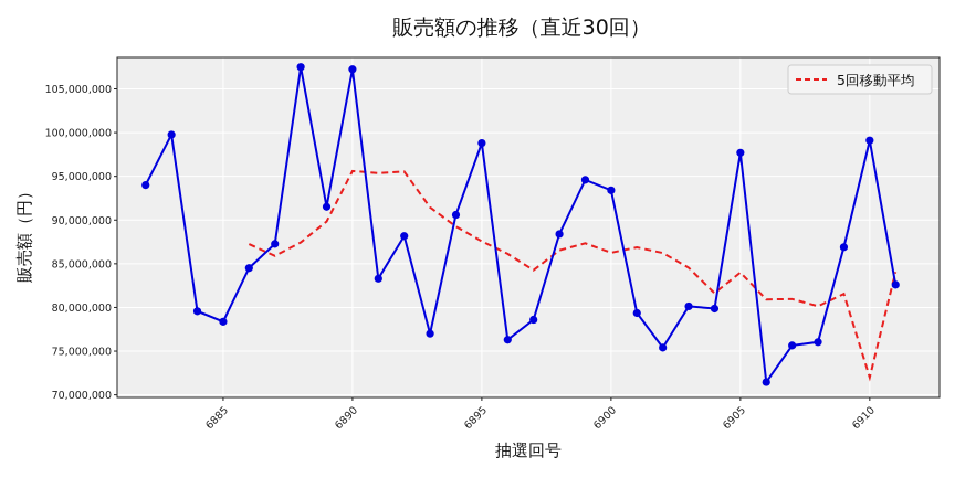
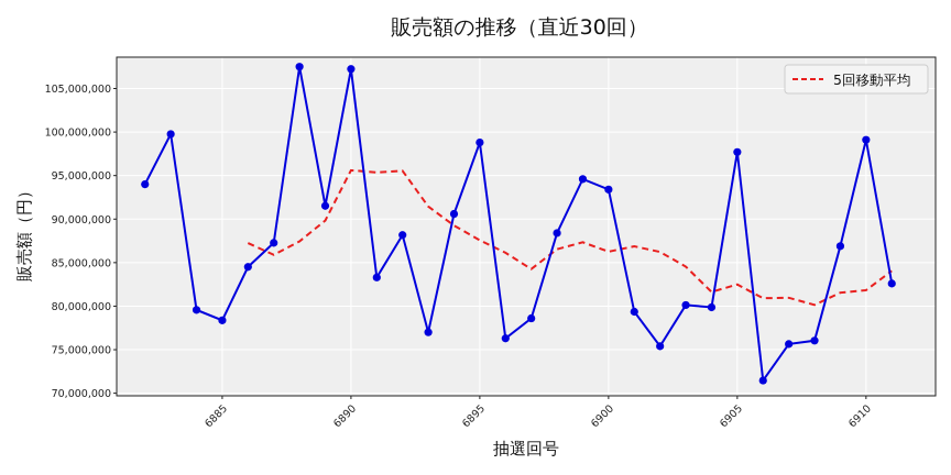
5回移動平均/6905: 84000000 -> 82000000
5回移動平均/6910: 72000000 -> 82000000
